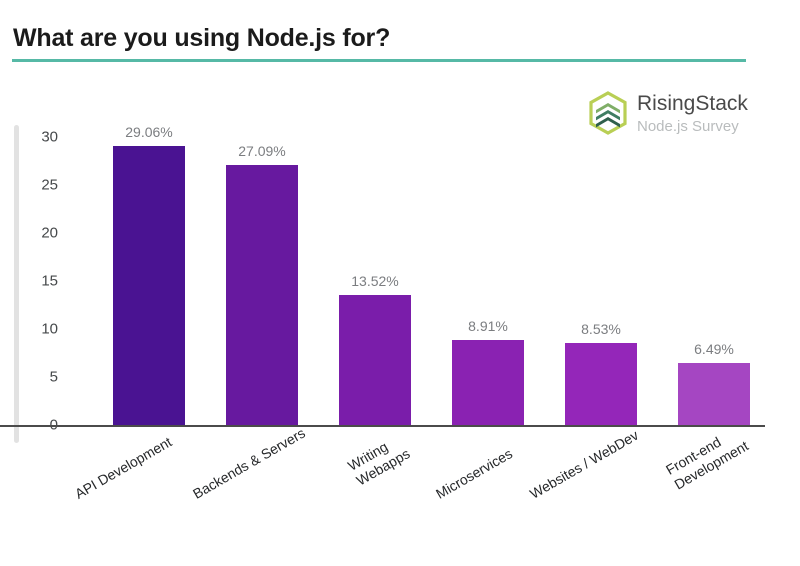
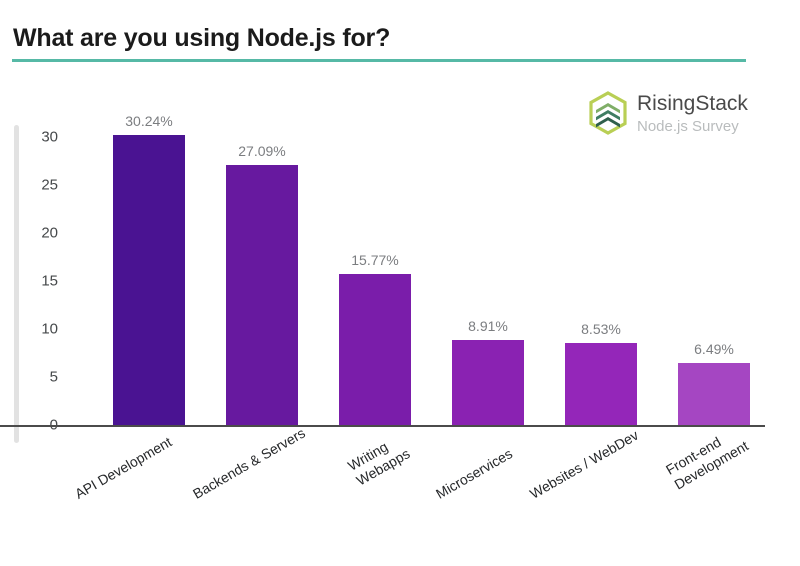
API Development: 29.06% -> 30.24%
Writing Webapps: 13.52% -> 15.77%
